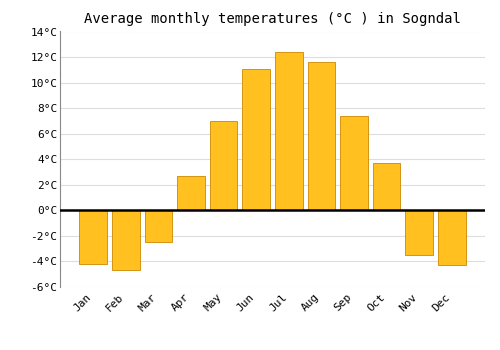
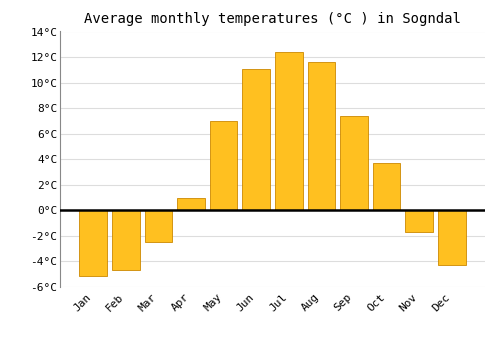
Jan: -4.2°C -> -5.1°C
Apr: 2.7°C -> 1.0°C
Nov: -3.5°C -> -1.7°C
